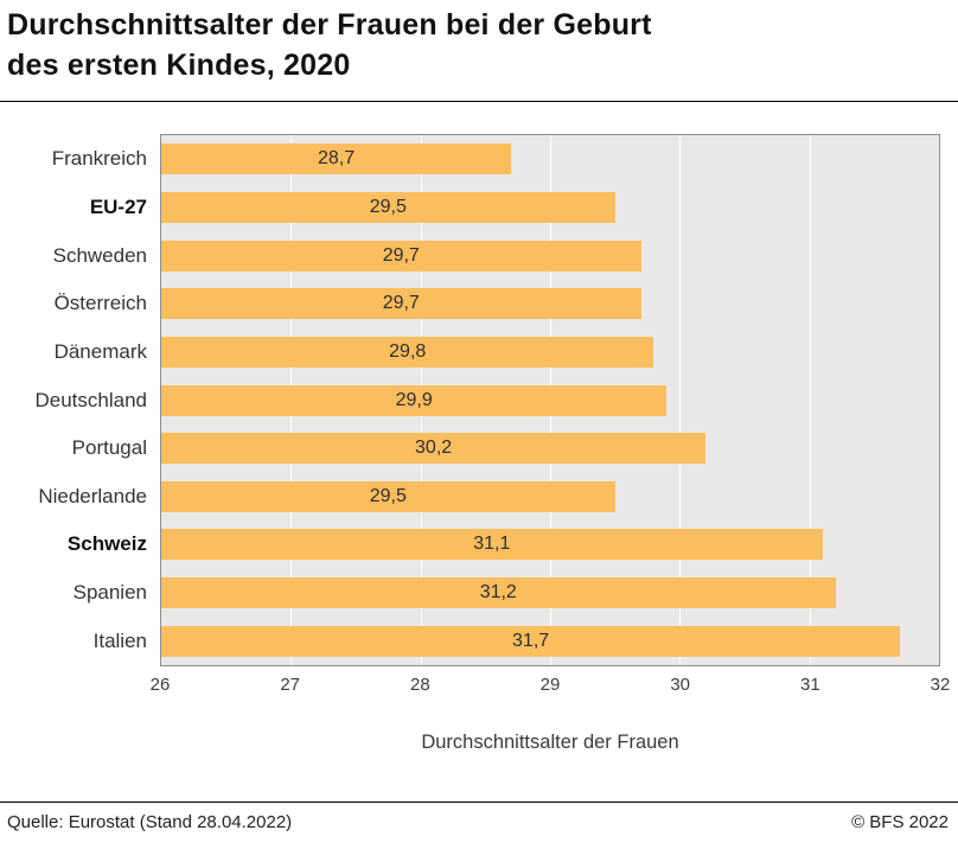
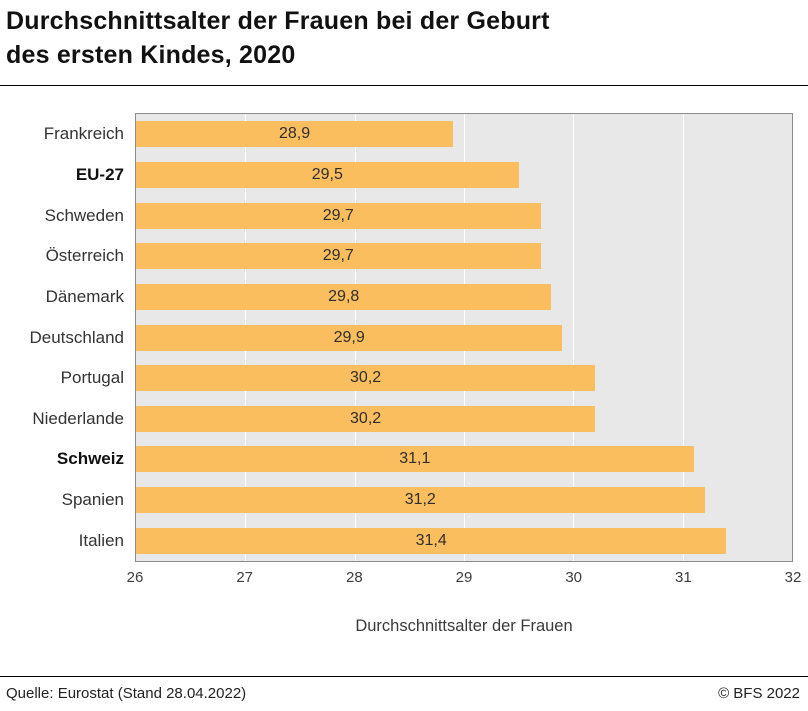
Frankreich: 28,7 -> 28,9
Niederlande: 29,5 -> 30,2
Italien: 31,7 -> 31,4
